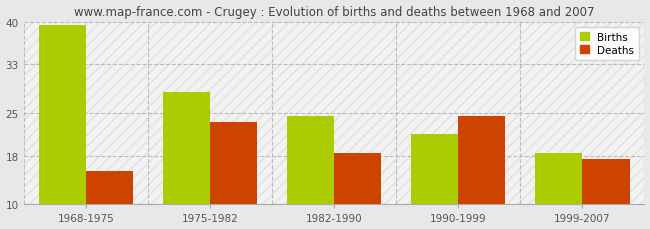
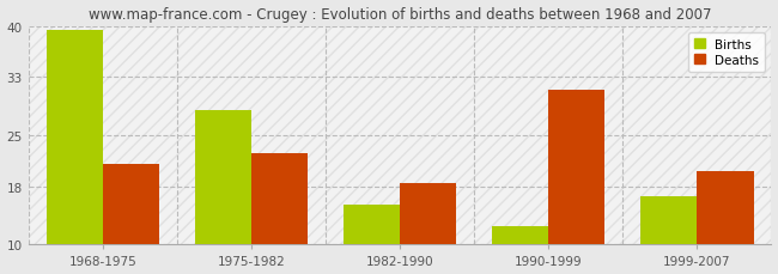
Deaths/1968-1975: 15.5 -> 21.0
Deaths/1975-1982: 23.5 -> 22.6
Births/1982-1990: 24.5 -> 15.4
Births/1990-1999: 21.5 -> 12.6
Deaths/1990-1999: 24.5 -> 31.2
Births/1999-2007: 18.5 -> 16.6
Deaths/1999-2007: 17.5 -> 20.0
